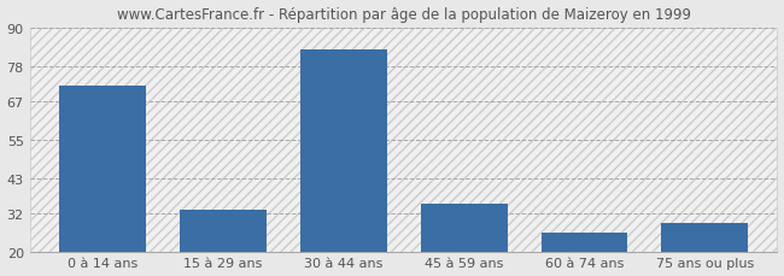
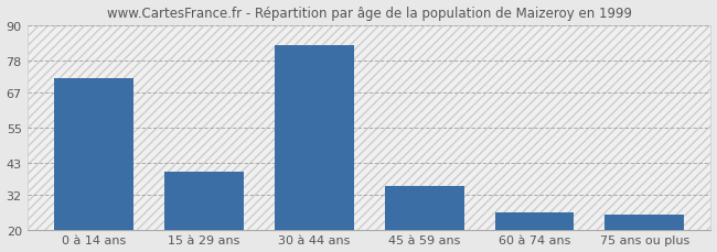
15 à 29 ans: 33 -> 40
75 ans ou plus: 29 -> 25
